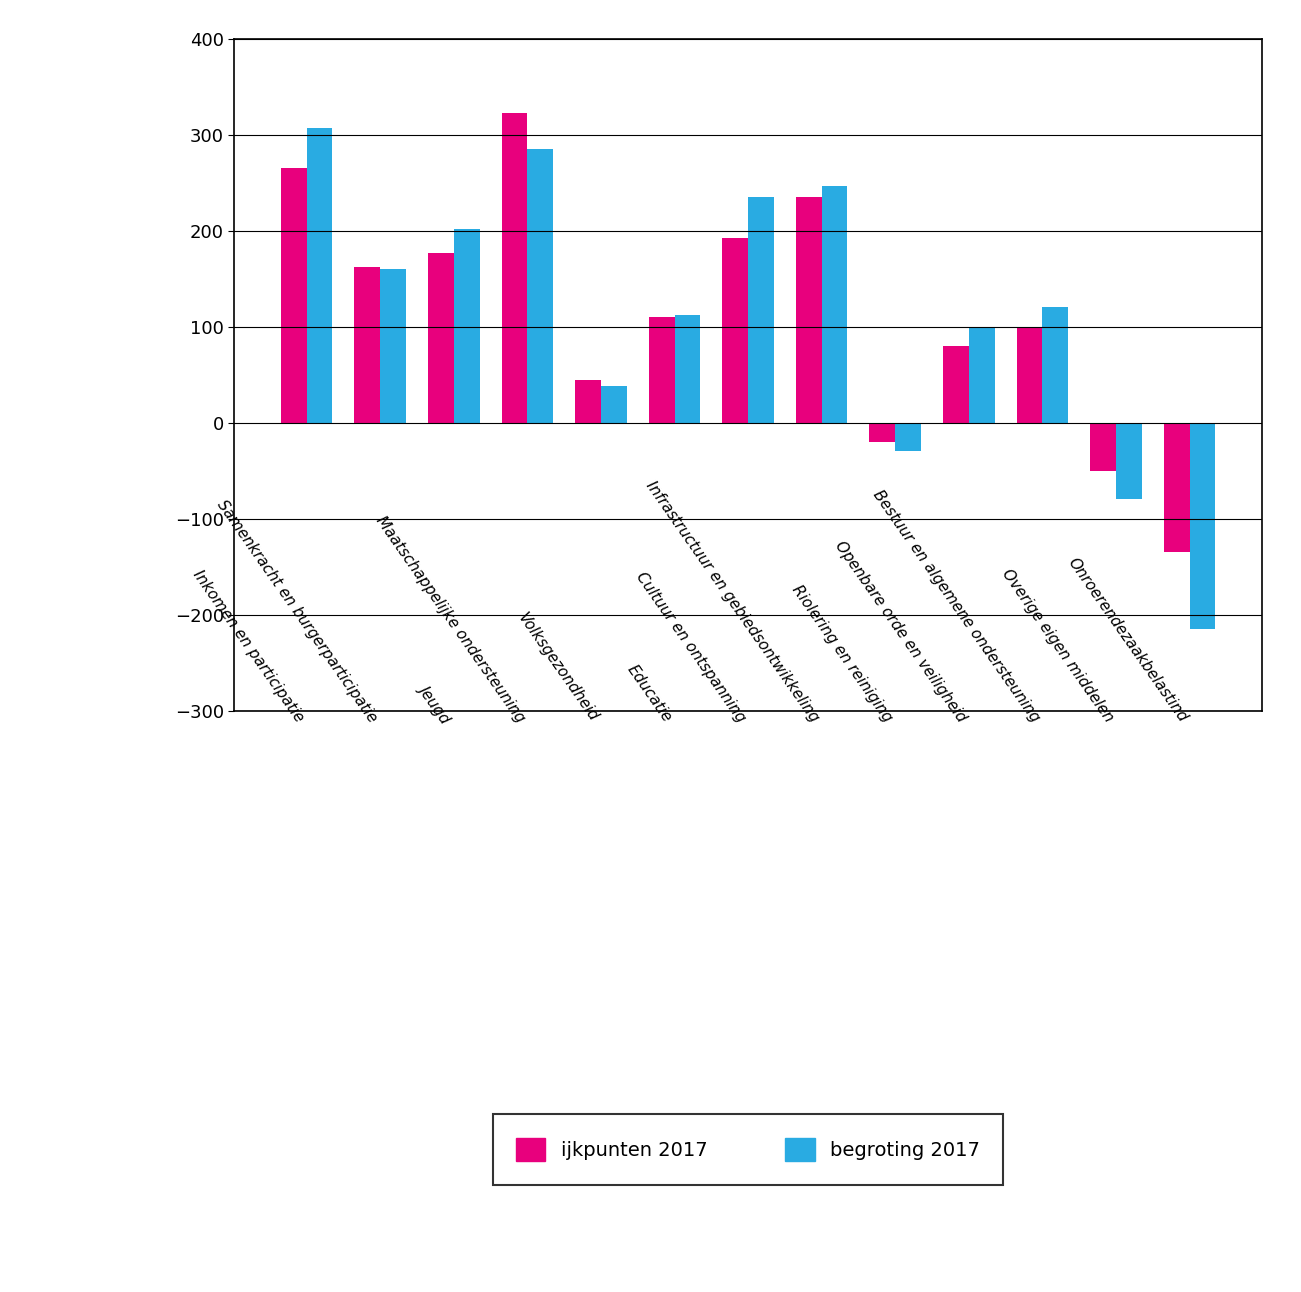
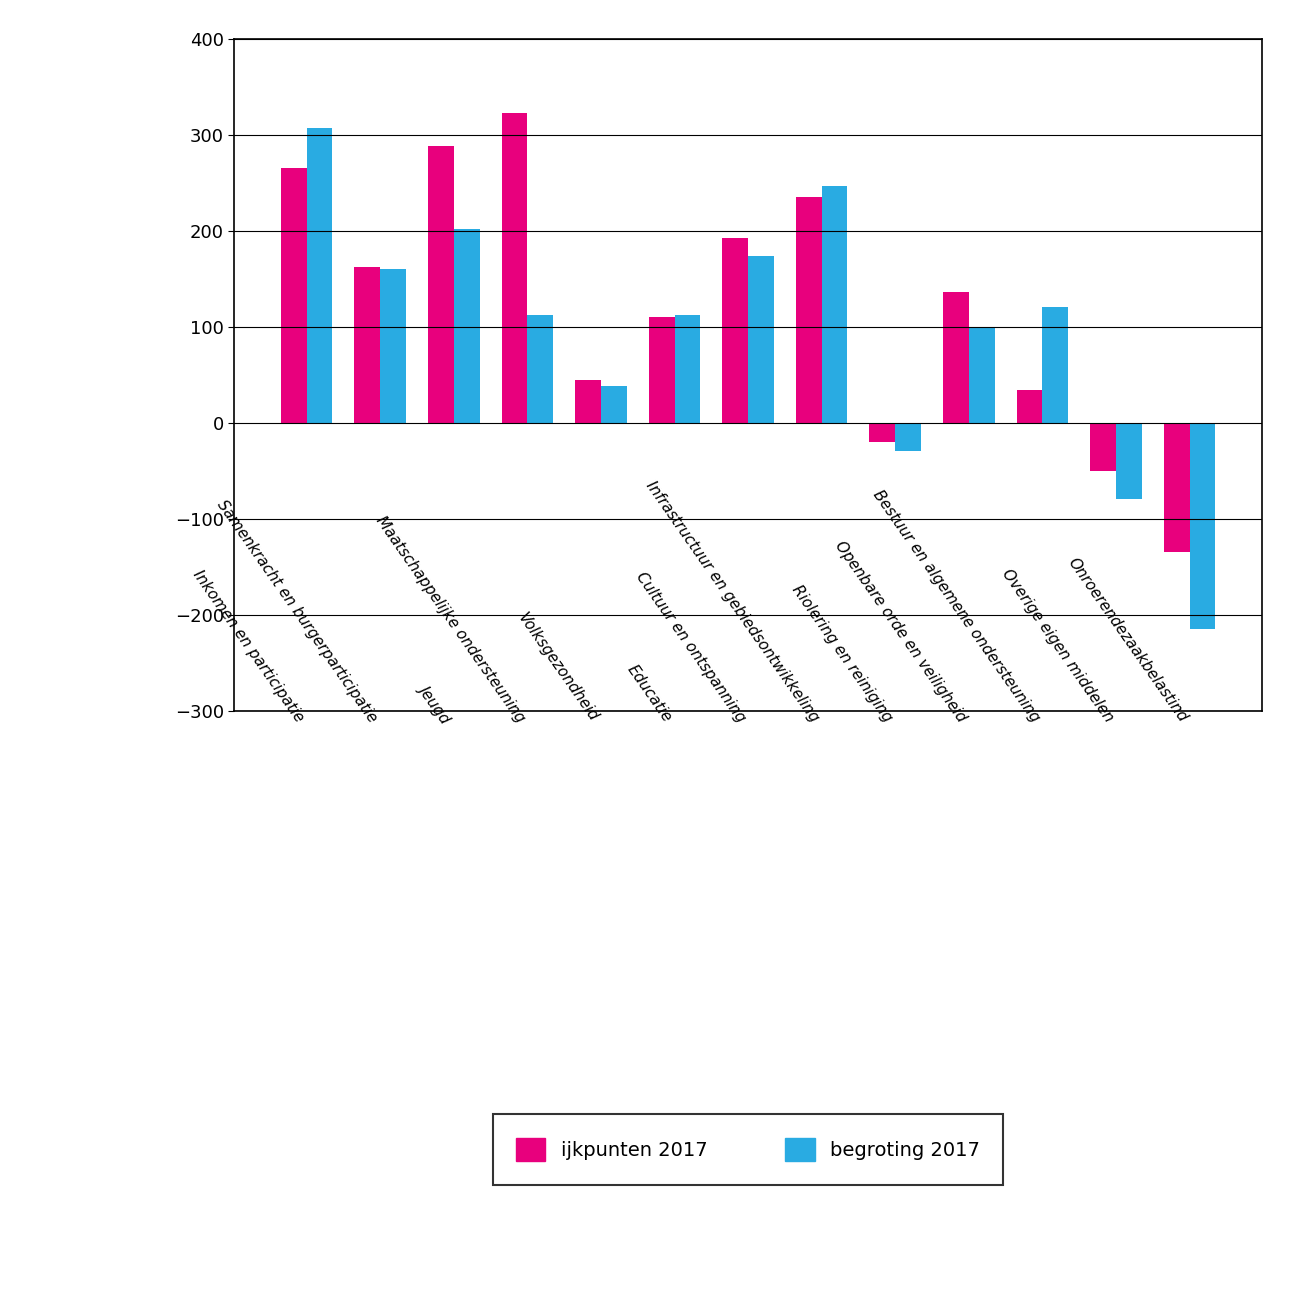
ijkpunten 2017/Jeugd: 177 -> 288
begroting 2017/Maatschappelijke ondersteuning: 285 -> 112
begroting 2017/Cultuur en ontspanning: 235 -> 174
ijkpunten 2017/Openbare orde en veiligheid: 80 -> 136
ijkpunten 2017/Bestuur en algemene ondersteuning: 100 -> 34
